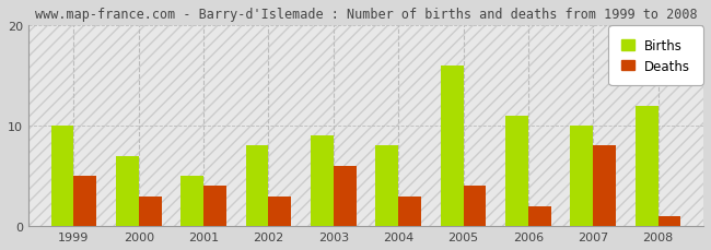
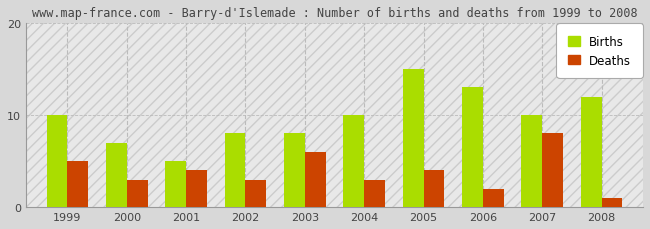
Births/2003: 9 -> 8
Births/2004: 8 -> 10
Births/2005: 16 -> 15
Births/2006: 11 -> 13
